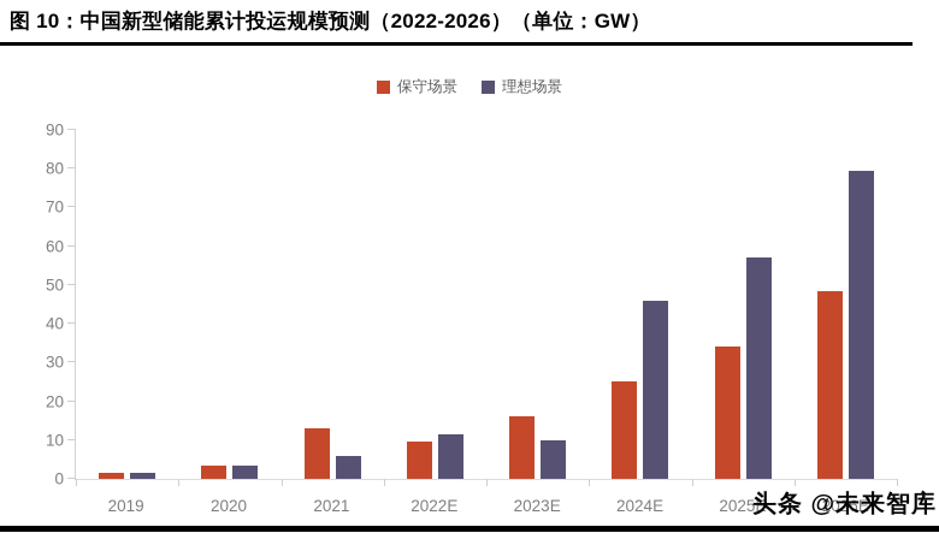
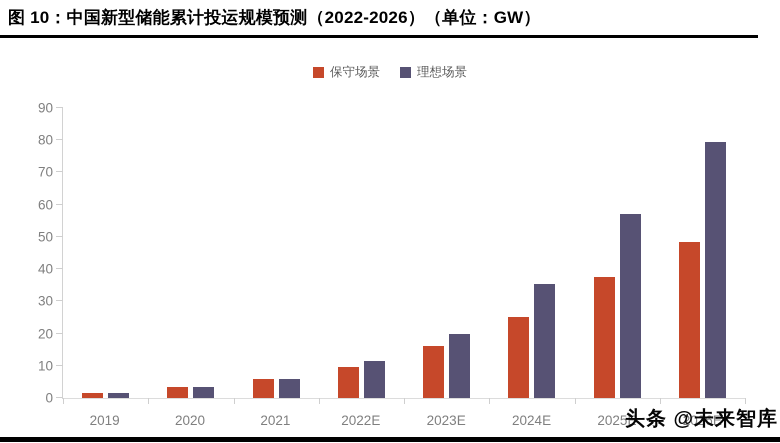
保守场景/2021: 13 -> 6
理想场景/2023E: 10 -> 20
理想场景/2024E: 46 -> 36
保守场景/2025E: 34 -> 38
